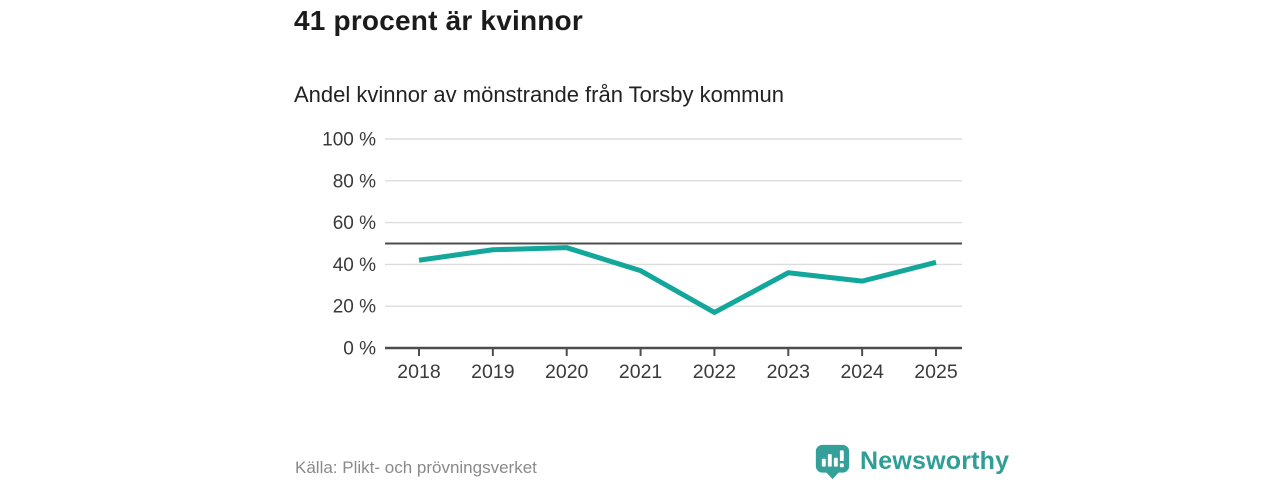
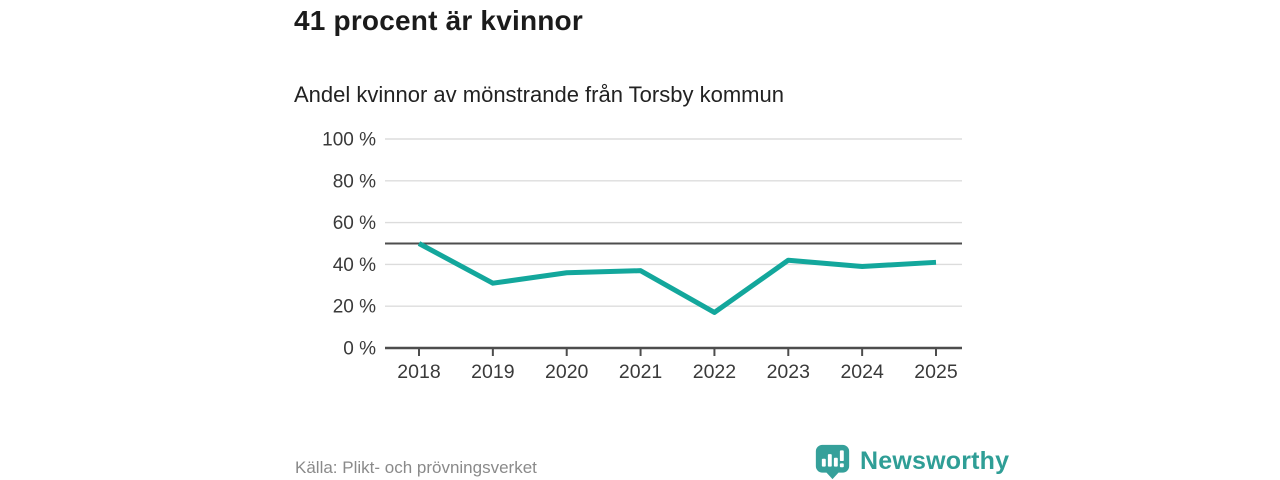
2018: 42% -> 50%
2019: 47% -> 31%
2020: 48% -> 36%
2023: 36% -> 42%
2024: 32% -> 39%
